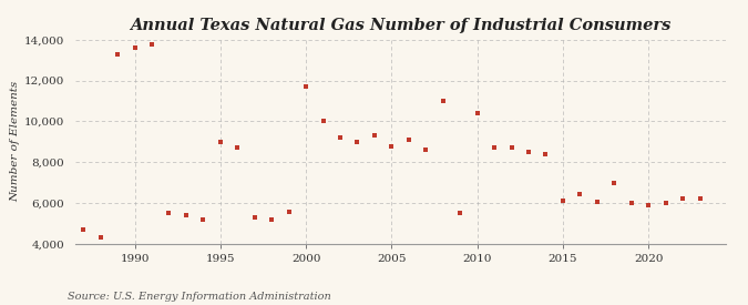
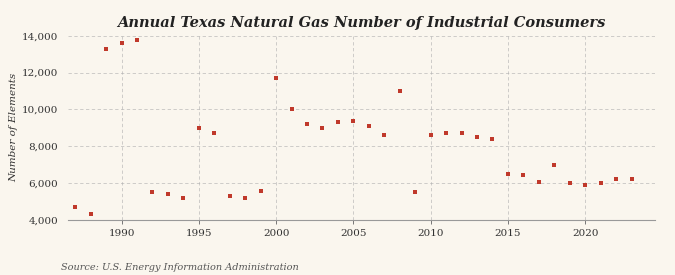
2005: 8,800 -> 9,400
2010: 10,400 -> 8,600
2015: 6,100 -> 6,500
